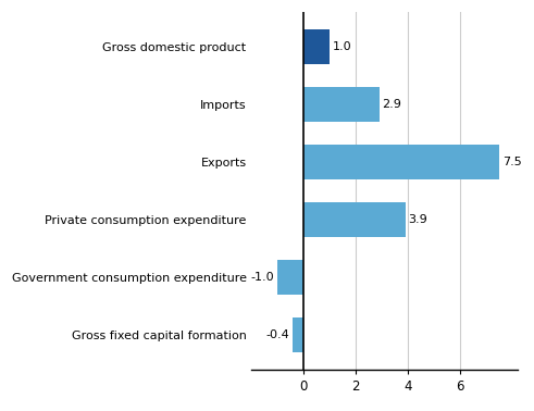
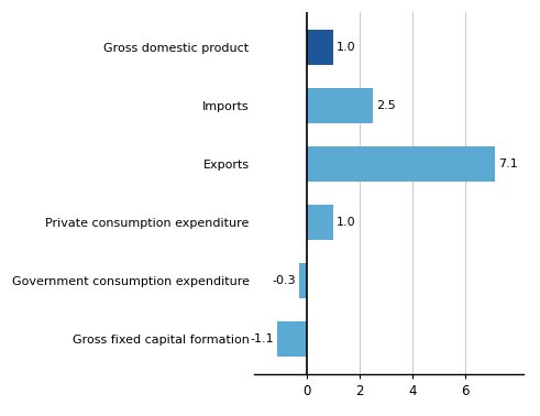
Imports: 2.9 -> 2.5
Exports: 7.5 -> 7.1
Private consumption expenditure: 3.9 -> 1.0
Government consumption expenditure: -1.0 -> -0.3
Gross fixed capital formation: -0.4 -> -1.1
